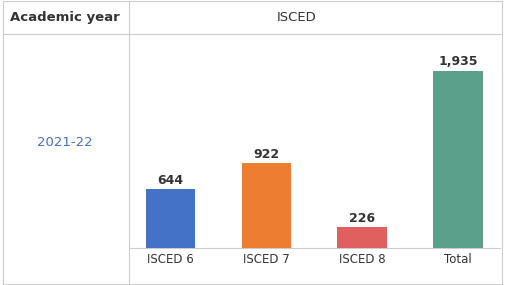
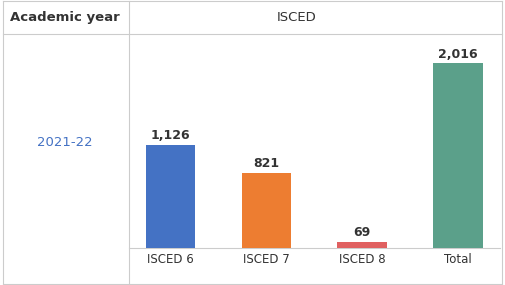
ISCED 6: 644 -> 1,126
ISCED 7: 922 -> 821
ISCED 8: 226 -> 69
Total: 1,935 -> 2,016
